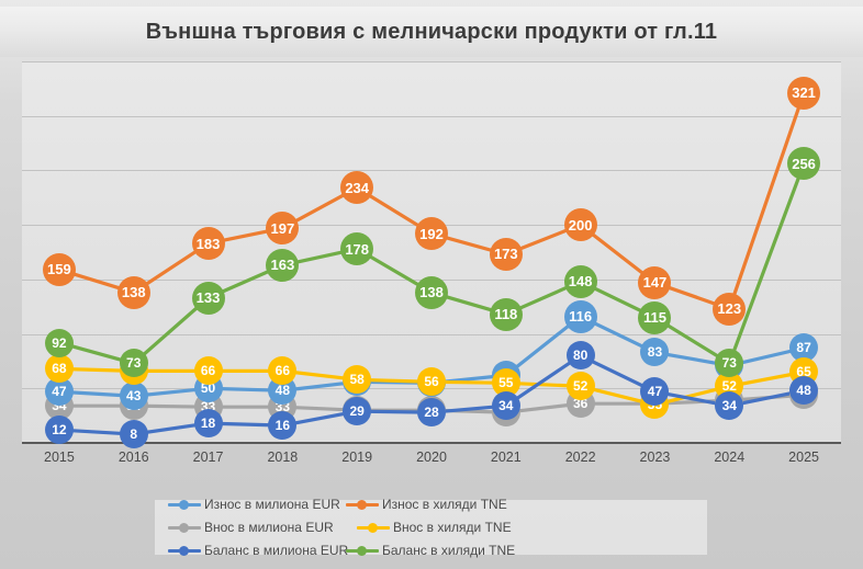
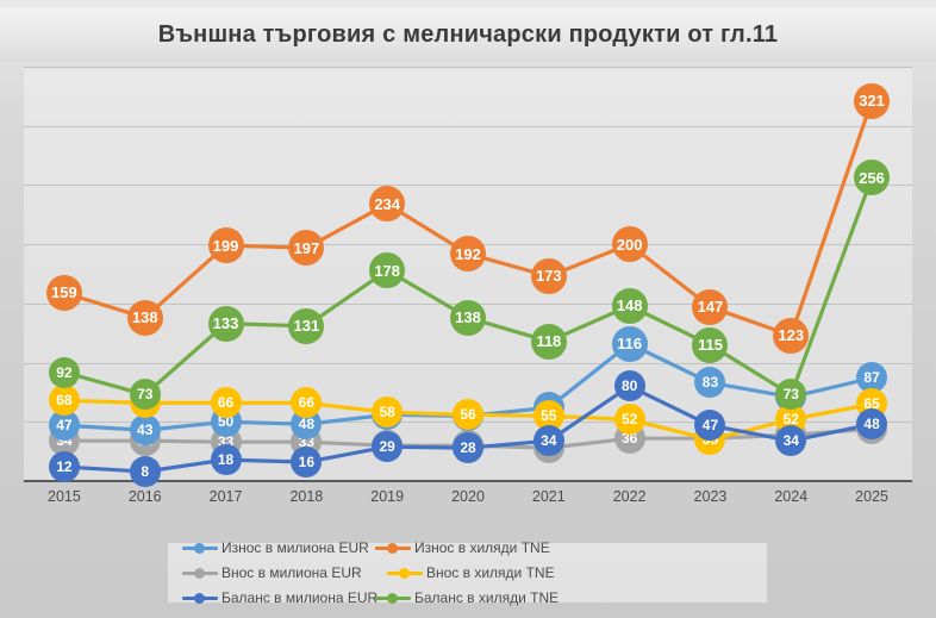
Износ в хиляди TNE/2017: 183 -> 199
Баланс в хиляди TNE/2018: 163 -> 131
